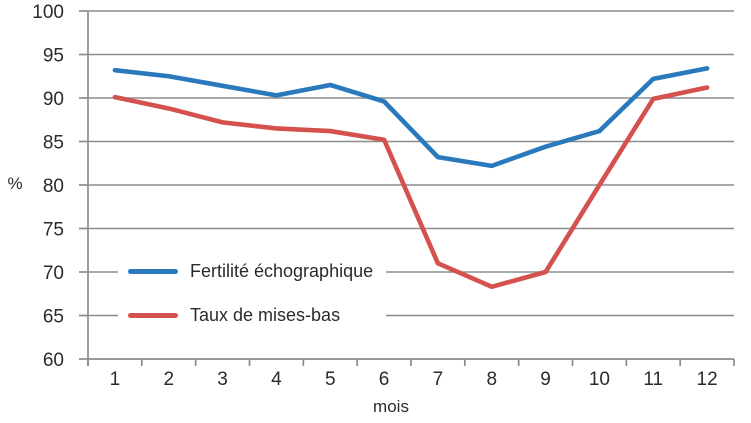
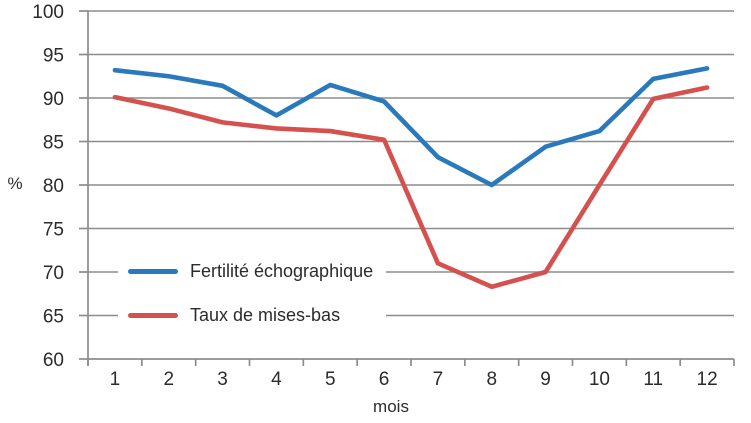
Fertilité échographique/4: 90 -> 88
Fertilité échographique/8: 82 -> 80
